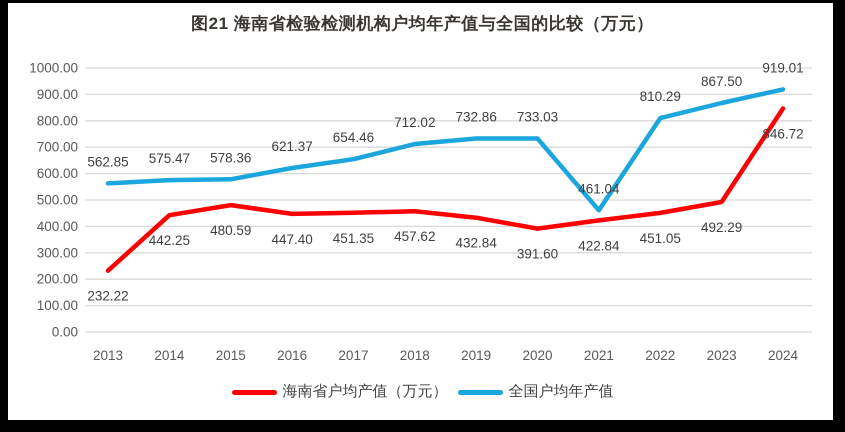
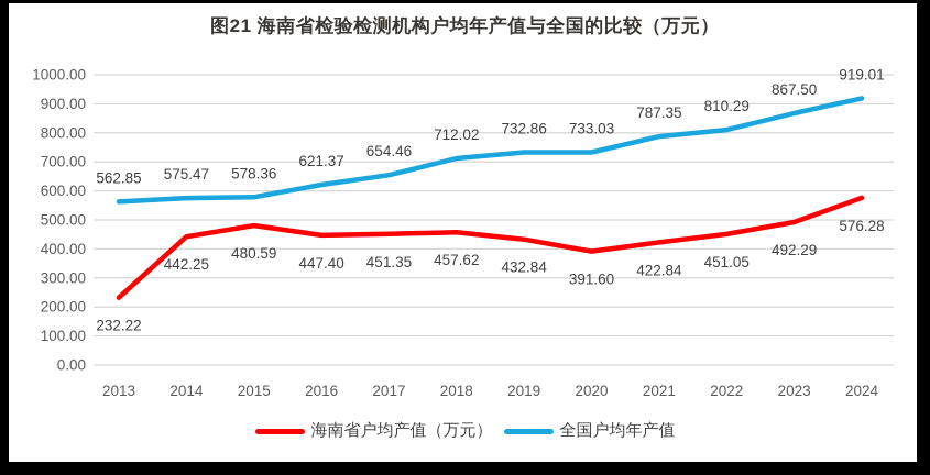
全国户均年产值/2021: 461.04 -> 787.35
海南省户均产值（万元）/2024: 846.72 -> 576.28
